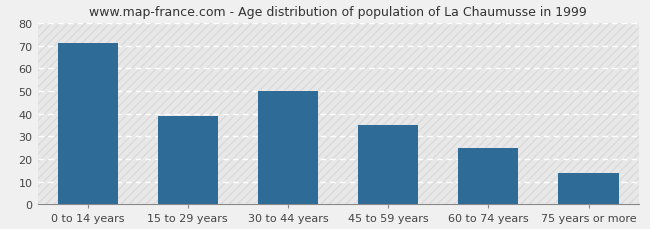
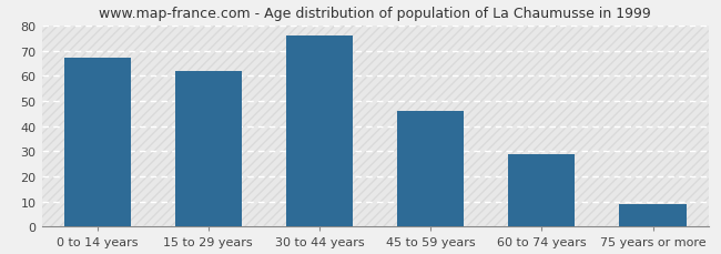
0 to 14 years: 71 -> 67
15 to 29 years: 39 -> 62
30 to 44 years: 50 -> 76
45 to 59 years: 35 -> 46
60 to 74 years: 25 -> 29
75 years or more: 14 -> 9
